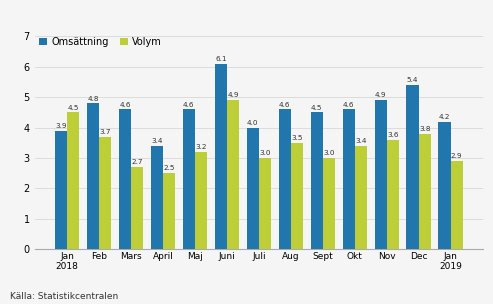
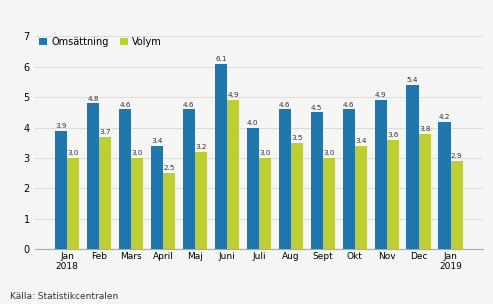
Volym/Jan 2018: 4.5 -> 3.0
Volym/Mars: 2.7 -> 3.0
